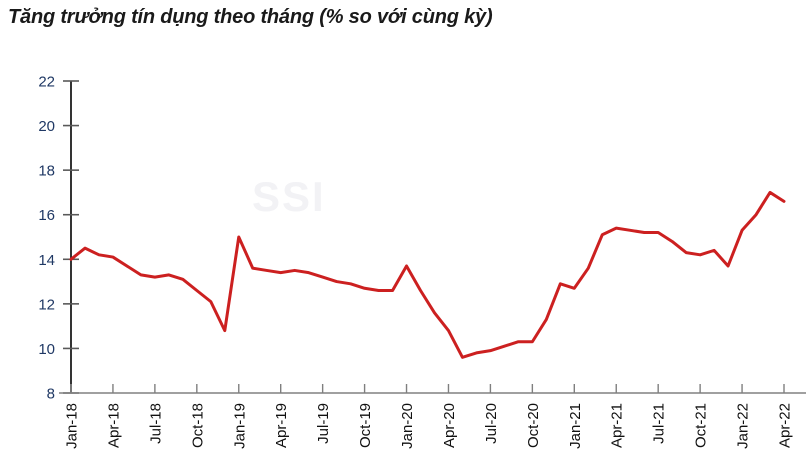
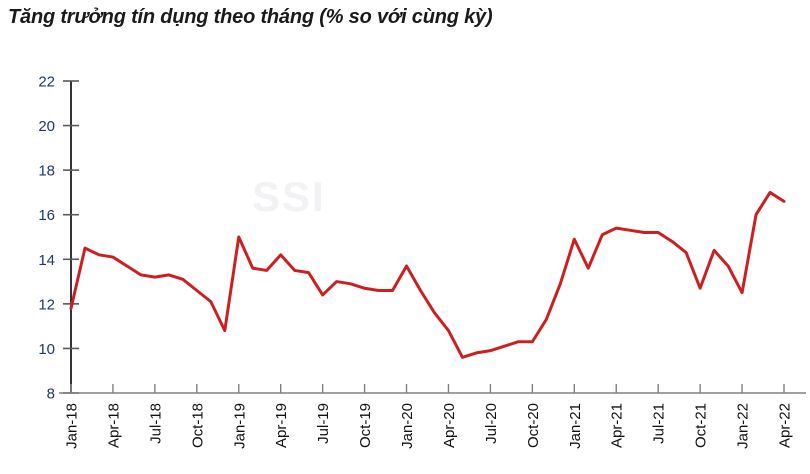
Jan-18: 14.0 -> 11.8
Apr-19: 13.4 -> 14.2
Jul-19: 13.2 -> 12.4
Jan-21: 12.7 -> 14.9
Oct-21: 14.2 -> 12.7
Jan-22: 15.3 -> 12.5
